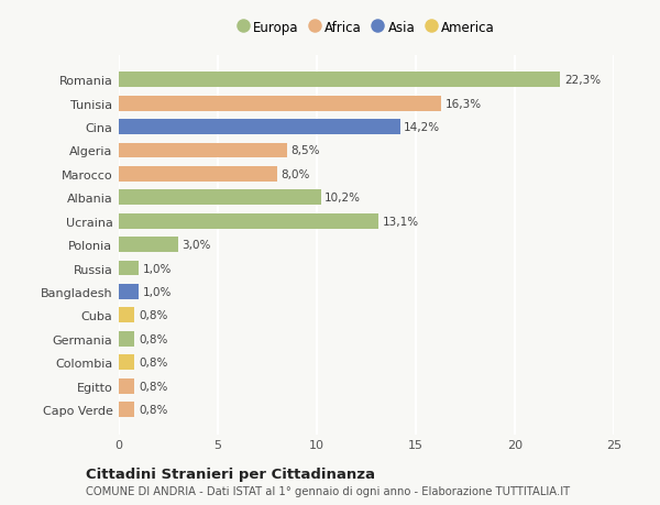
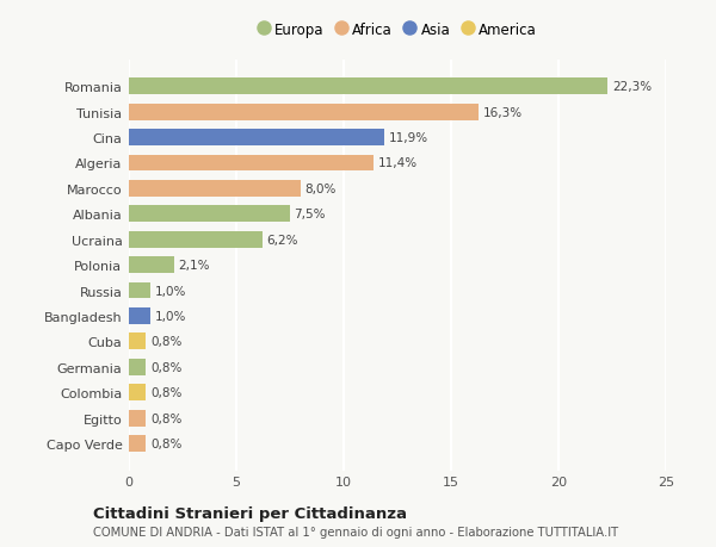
Cina: 14,2% -> 11,9%
Algeria: 8,5% -> 11,4%
Albania: 10,2% -> 7,5%
Ucraina: 13,1% -> 6,2%
Polonia: 3,0% -> 2,1%
